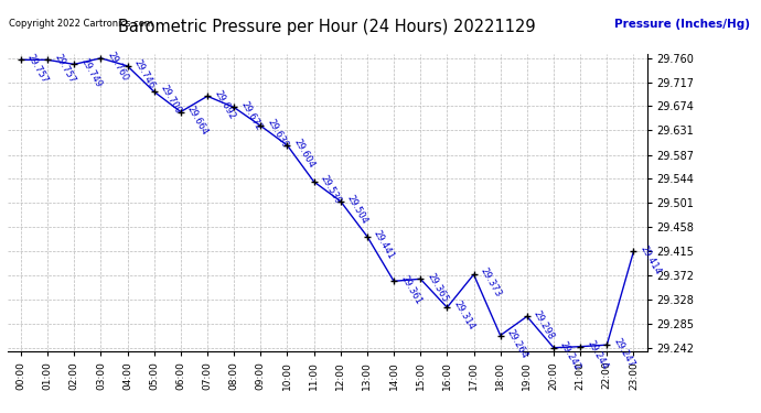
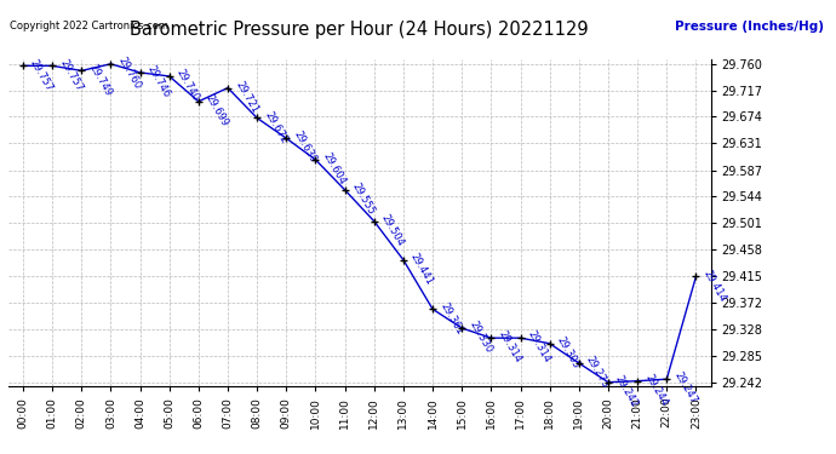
05:00: 29.700 -> 29.740
06:00: 29.664 -> 29.699
07:00: 29.692 -> 29.721
11:00: 29.539 -> 29.555
15:00: 29.365 -> 29.330
17:00: 29.373 -> 29.314
18:00: 29.264 -> 29.305
19:00: 29.298 -> 29.273
